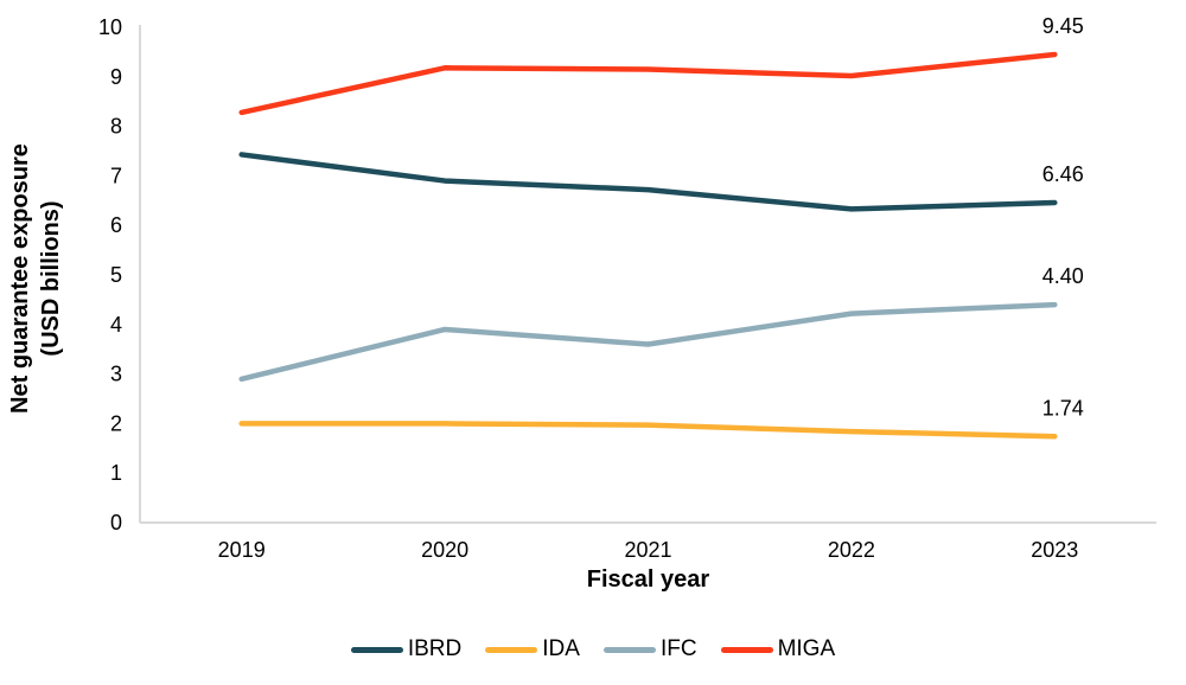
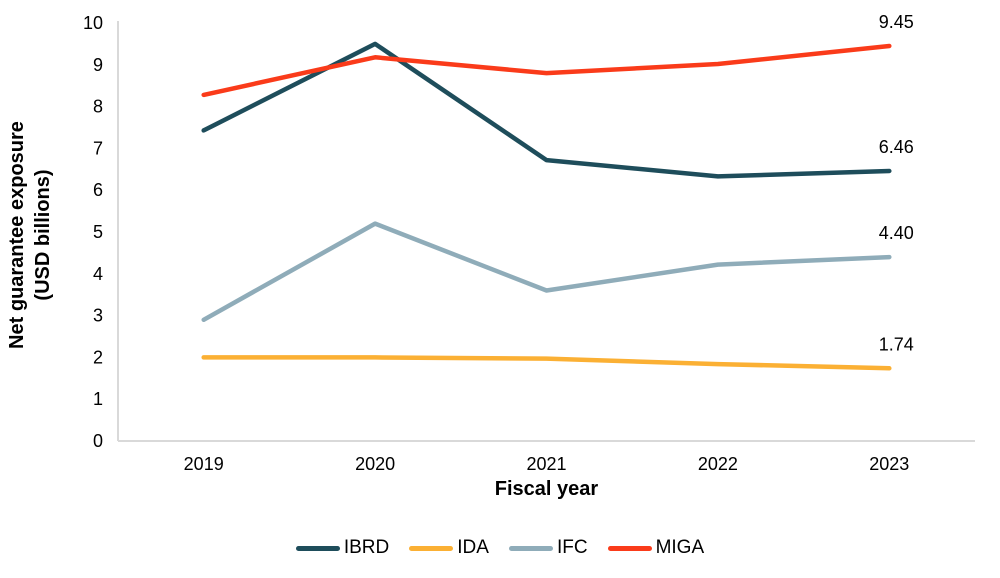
IBRD/2020: 6.9 -> 9.5
IFC/2020: 3.9 -> 5.2
MIGA/2021: 9.2 -> 8.8
